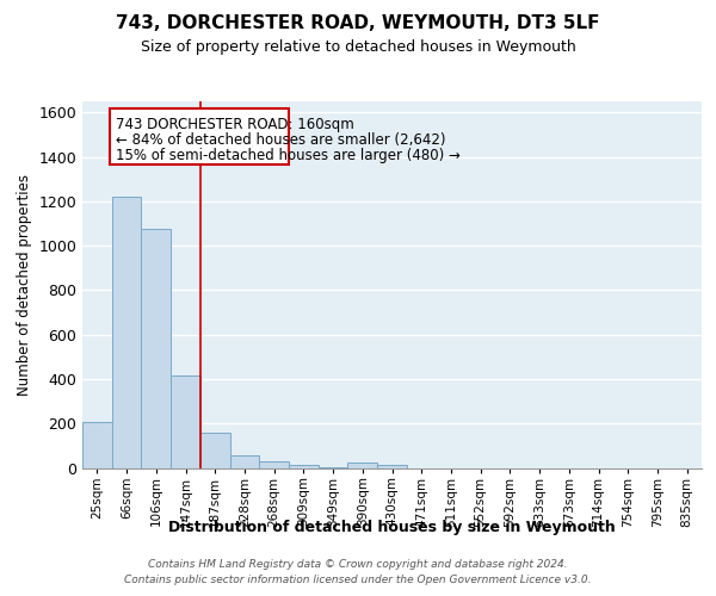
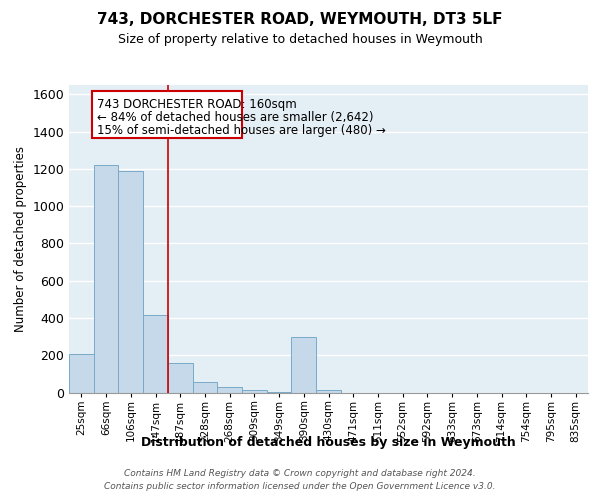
106sqm: 1080 -> 1190
390sqm: 20 -> 300
